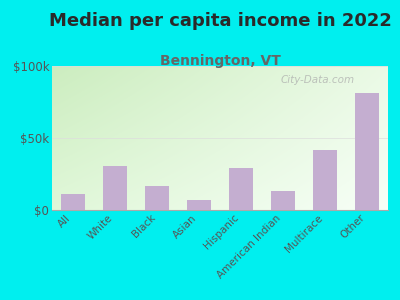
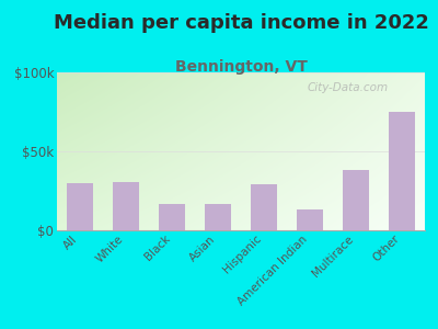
All: $11k -> $30k
Asian: $7k -> $17k
Multirace: $42k -> $38k
Other: $81k -> $75k
